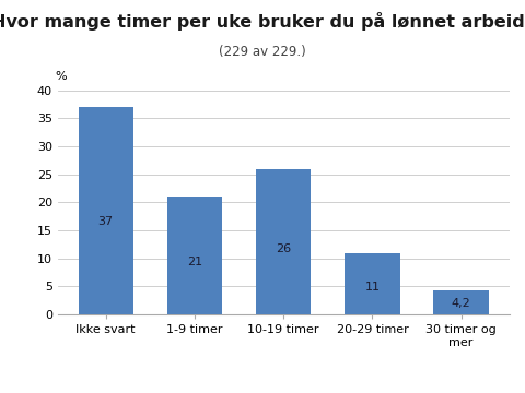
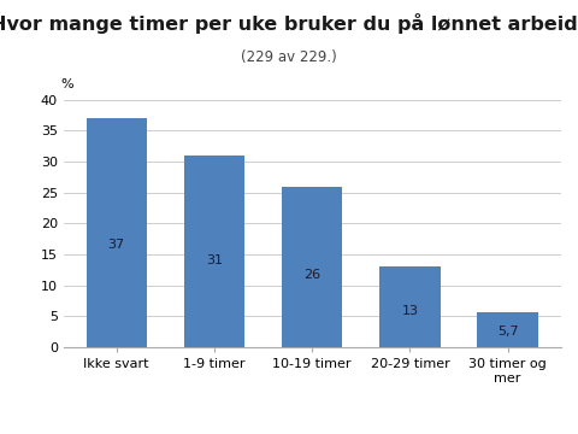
1-9 timer: 21 -> 31
20-29 timer: 11 -> 13
30 timer og mer: 4,2 -> 5,7
